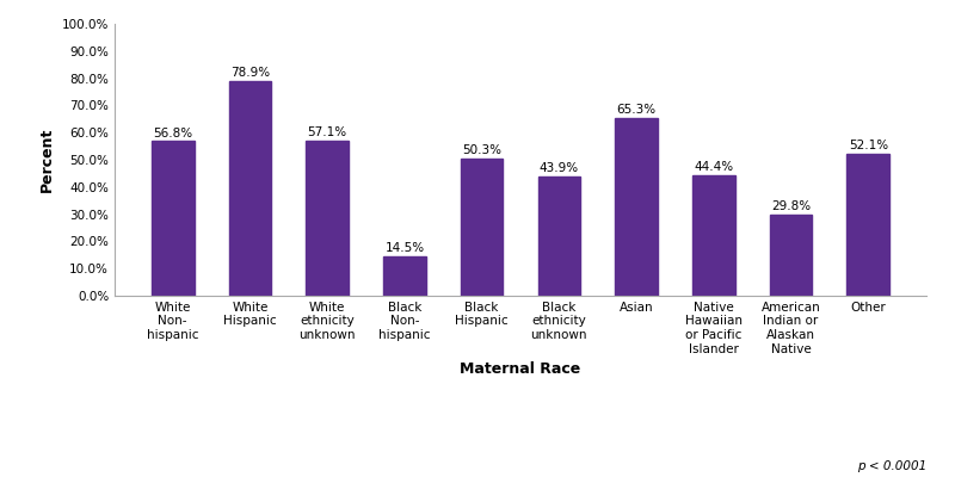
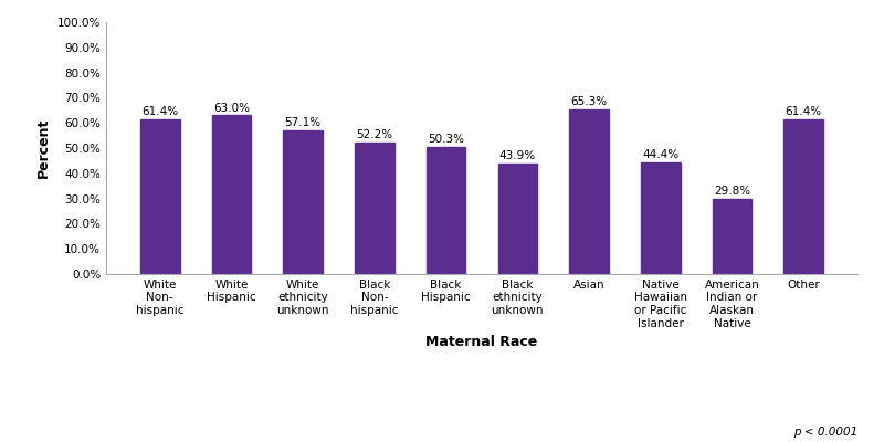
White Non- hispanic: 56.8% -> 61.4%
White Hispanic: 78.9% -> 63.0%
Black Non- hispanic: 14.5% -> 52.2%
Other: 52.1% -> 61.4%
